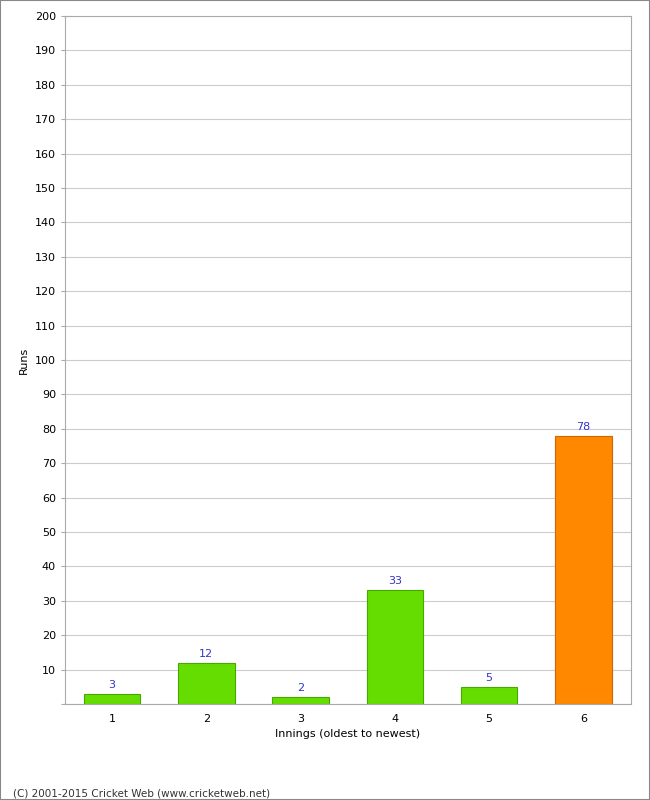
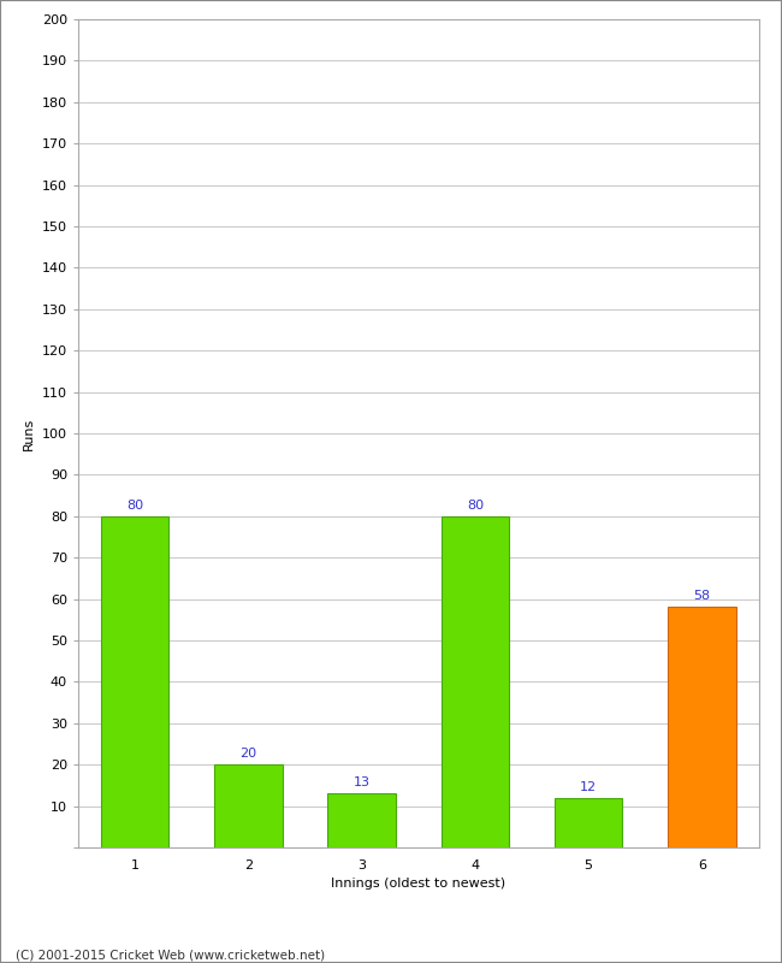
1: 3 -> 80
2: 12 -> 20
3: 2 -> 13
4: 33 -> 80
5: 5 -> 12
6: 78 -> 58
